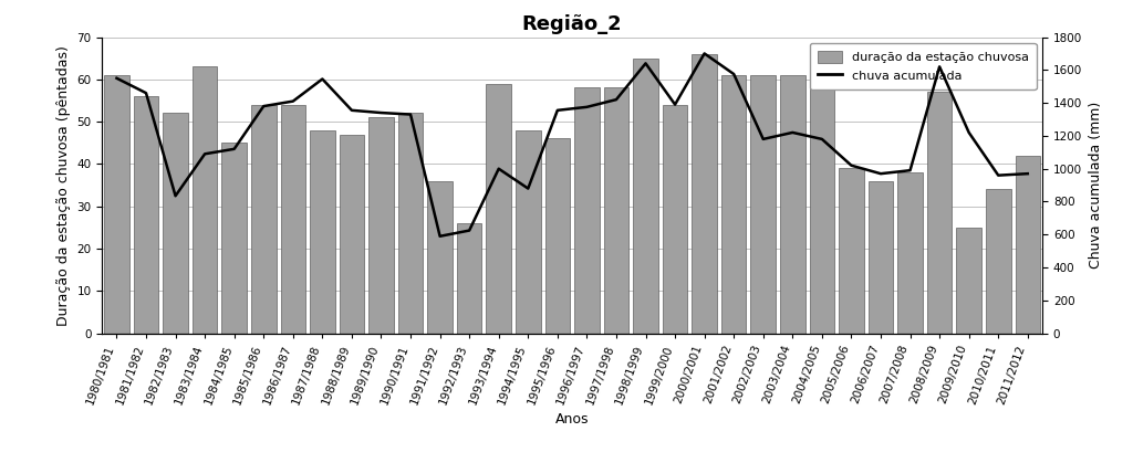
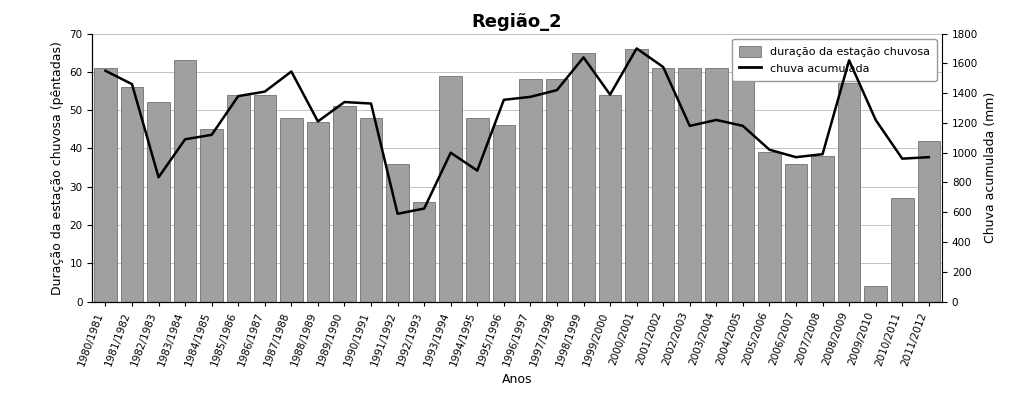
chuva acumulada/1988/1989: 1360 -> 1210
duração da estação chuvosa/1990/1991: 52 -> 48
duração da estação chuvosa/2009/2010: 25 -> 4
duração da estação chuvosa/2010/2011: 34 -> 27
